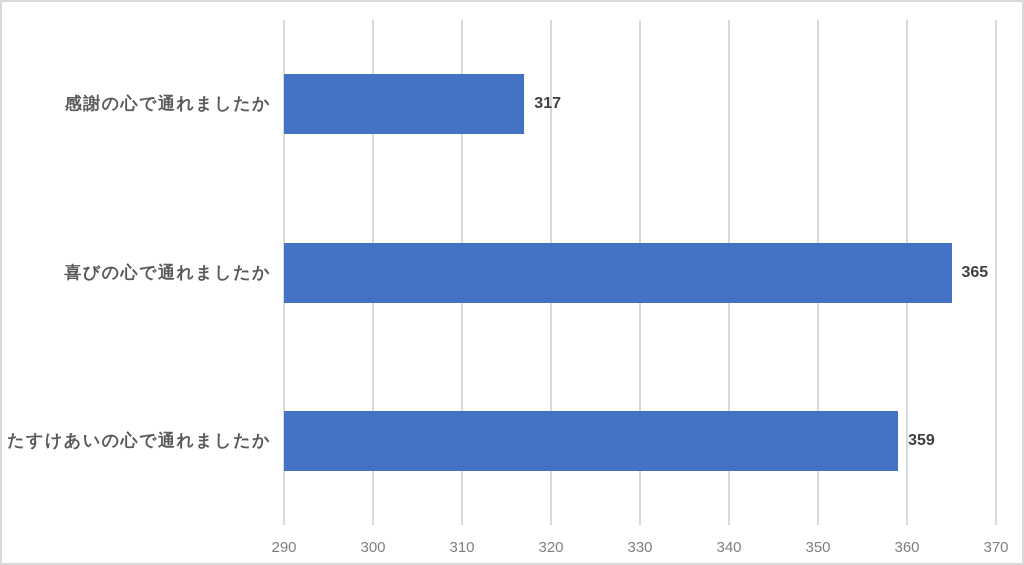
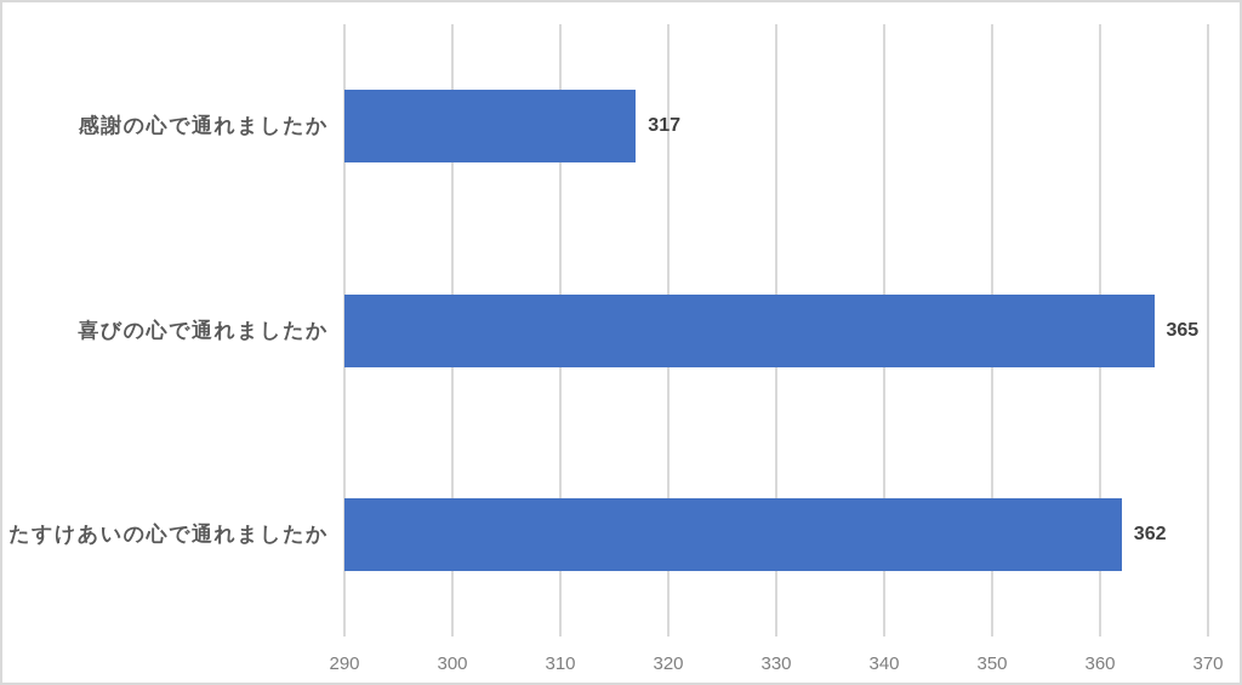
たすけあいの心で通れましたか: 359 -> 362
